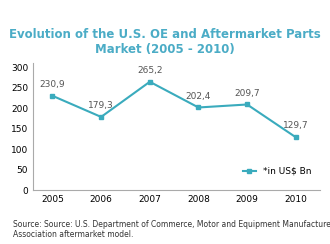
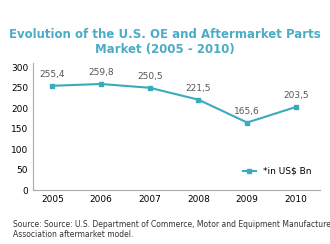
2005: 230,9 -> 255,4
2006: 179,3 -> 259,8
2007: 265,2 -> 250,5
2008: 202,4 -> 221,5
2009: 209,7 -> 165,6
2010: 129,7 -> 203,5
